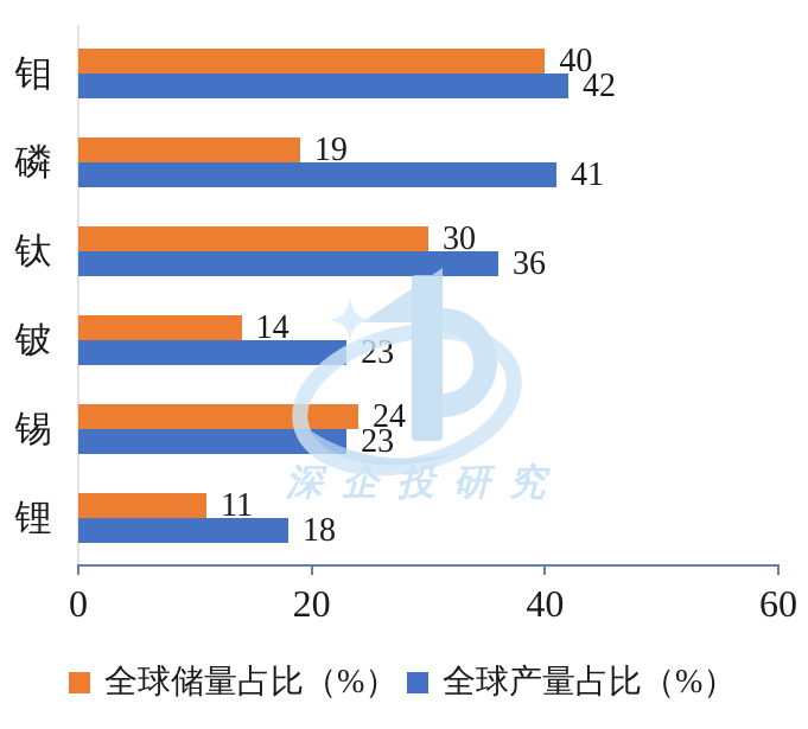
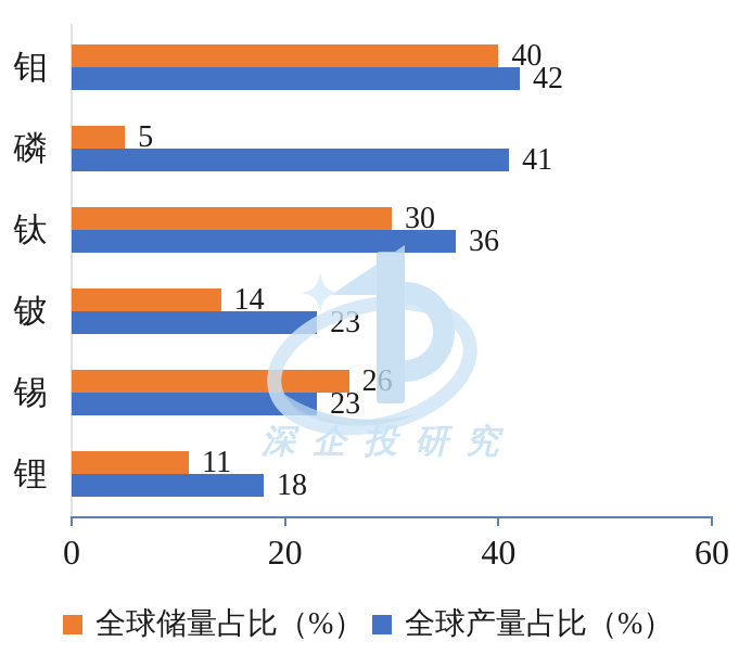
全球储量占比（%）/磷: 19 -> 5
全球储量占比（%）/锡: 24 -> 26
